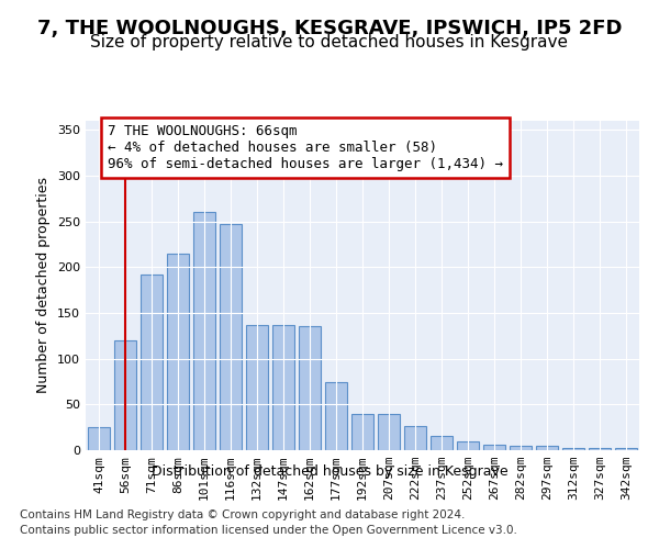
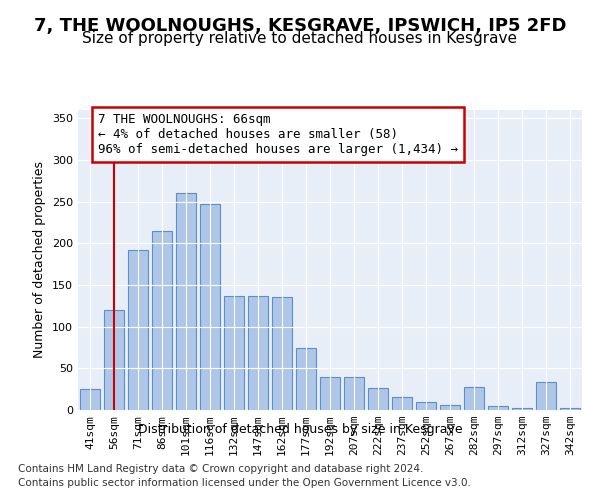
282sqm: 5 -> 28
327sqm: 2 -> 34
